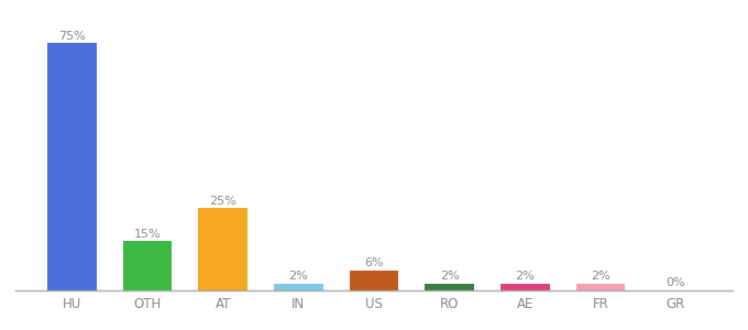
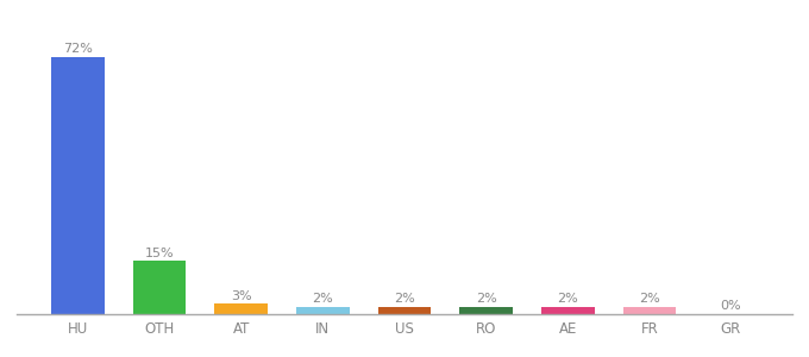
HU: 75% -> 72%
AT: 25% -> 3%
US: 6% -> 2%
